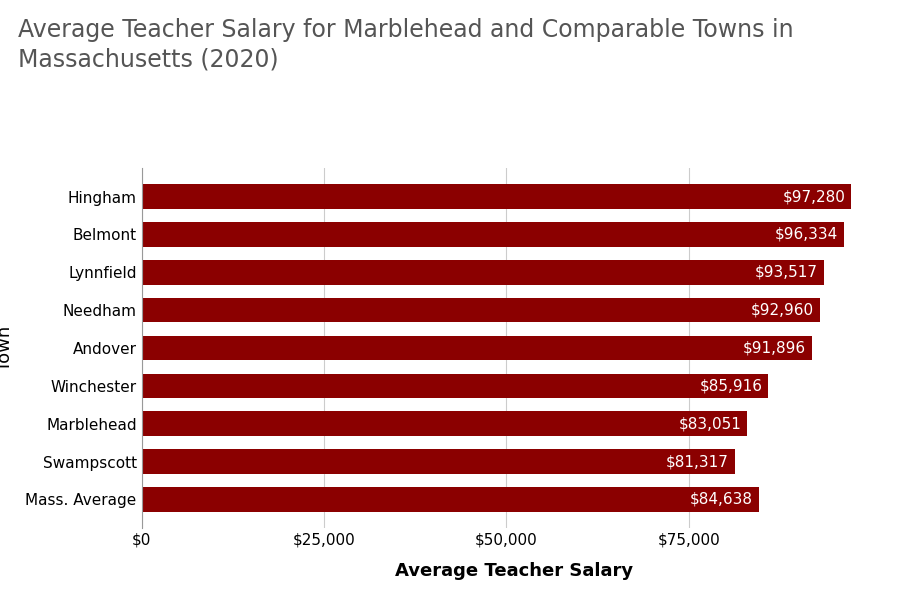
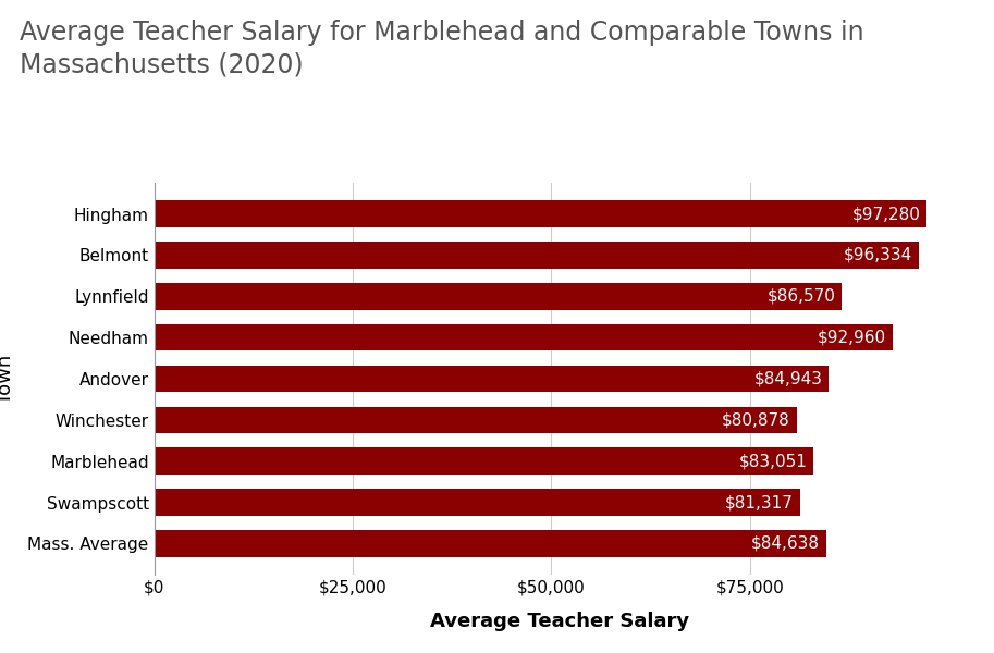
Lynnfield: $93,517 -> $86,570
Andover: $91,896 -> $84,943
Winchester: $85,916 -> $80,878
